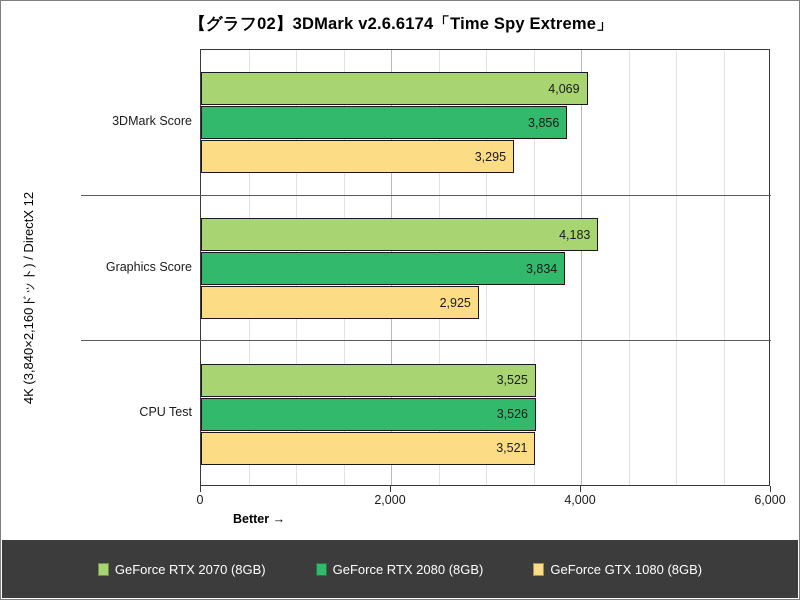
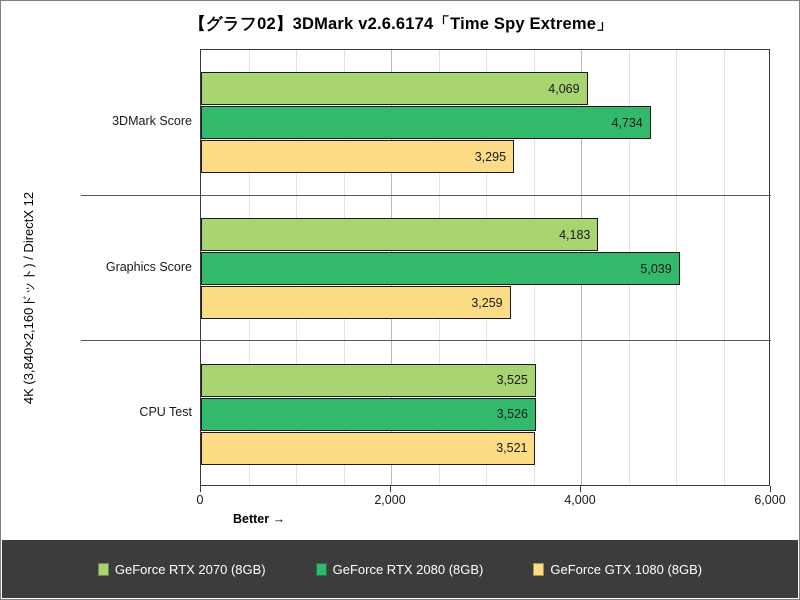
GeForce RTX 2080 (8GB)/3DMark Score: 3,856 -> 4,734
GeForce RTX 2080 (8GB)/Graphics Score: 3,834 -> 5,039
GeForce GTX 1080 (8GB)/Graphics Score: 2,925 -> 3,259
